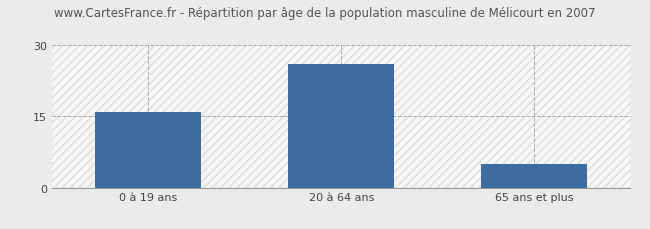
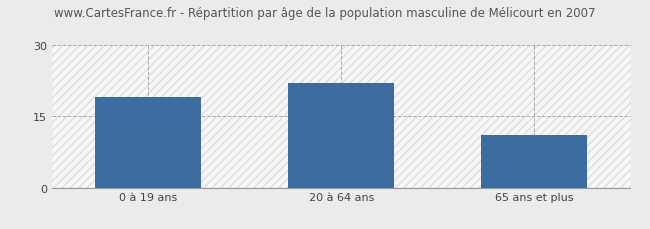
0 à 19 ans: 16 -> 19
20 à 64 ans: 26 -> 22
65 ans et plus: 5 -> 11
